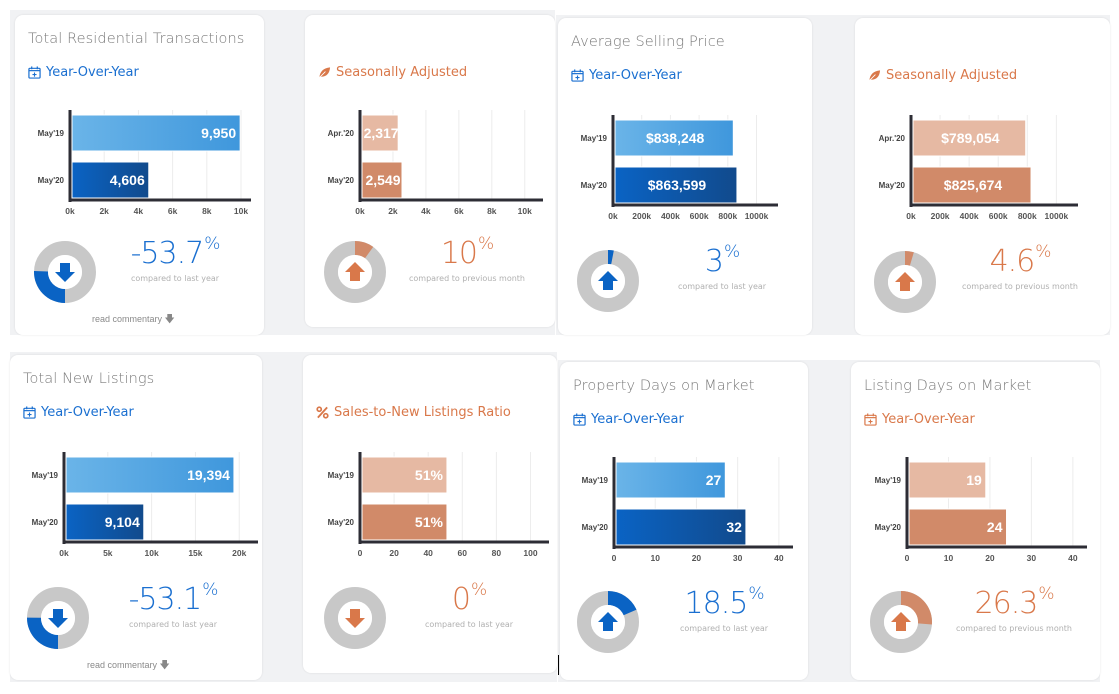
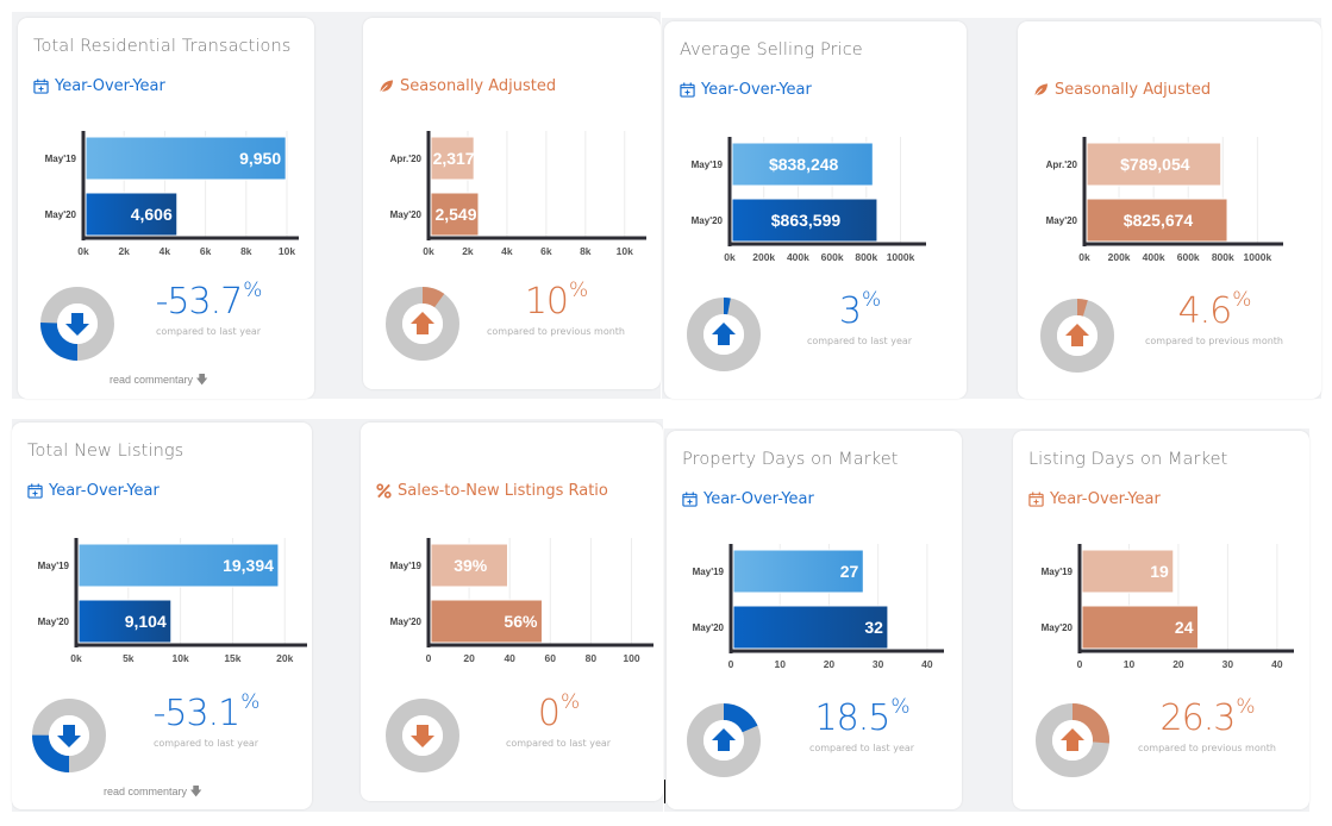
Sales-to-New Listings Ratio/May'19: 51% -> 39%
Sales-to-New Listings Ratio/May'20: 51% -> 56%
